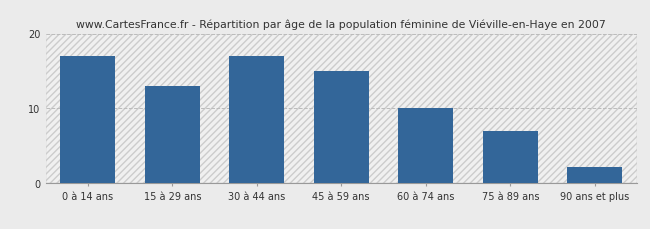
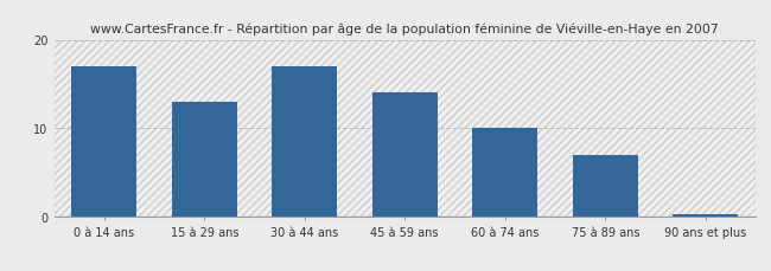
45 à 59 ans: 15.0 -> 14.0
90 ans et plus: 2.2 -> 0.3
